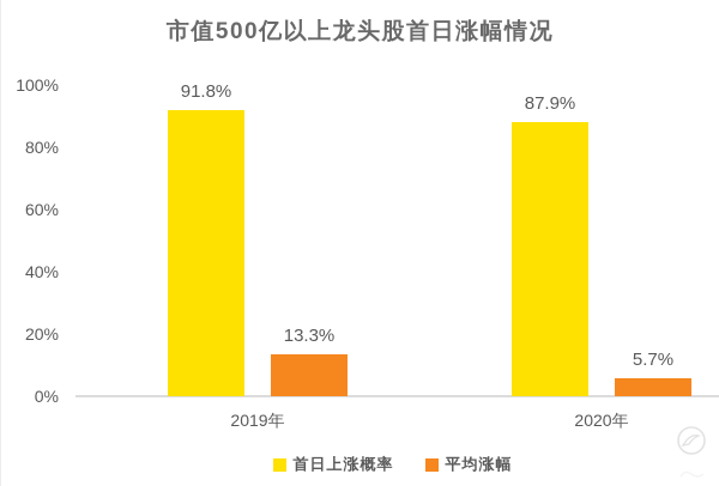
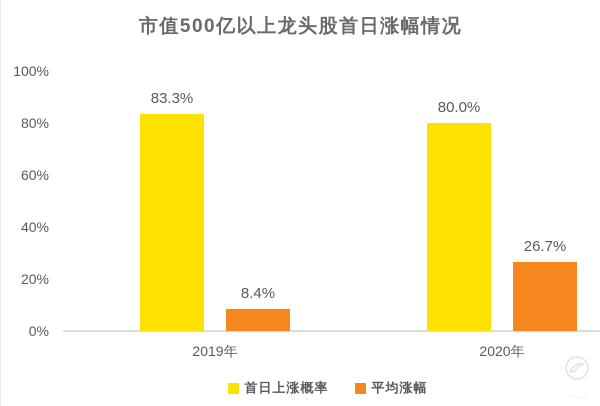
首日上涨概率/2019年: 91.8% -> 83.3%
平均涨幅/2019年: 13.3% -> 8.4%
首日上涨概率/2020年: 87.9% -> 80.0%
平均涨幅/2020年: 5.7% -> 26.7%
